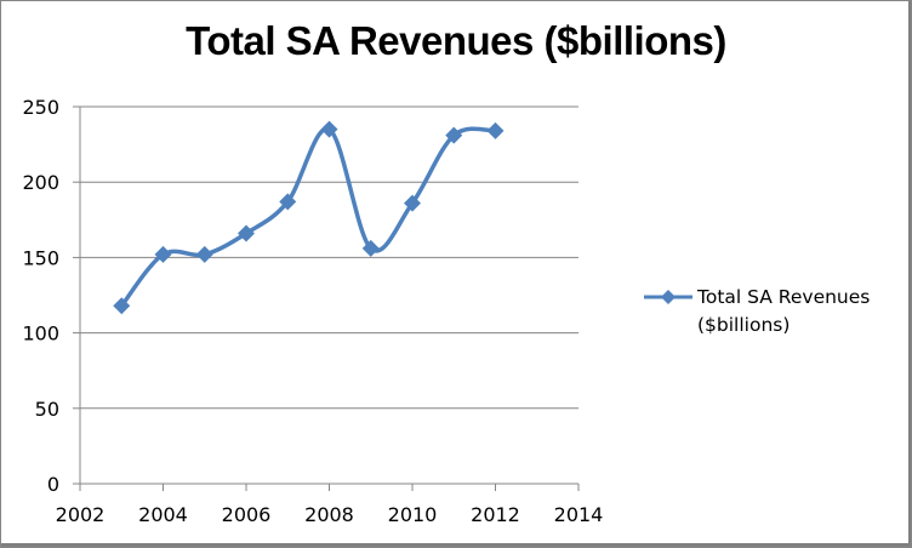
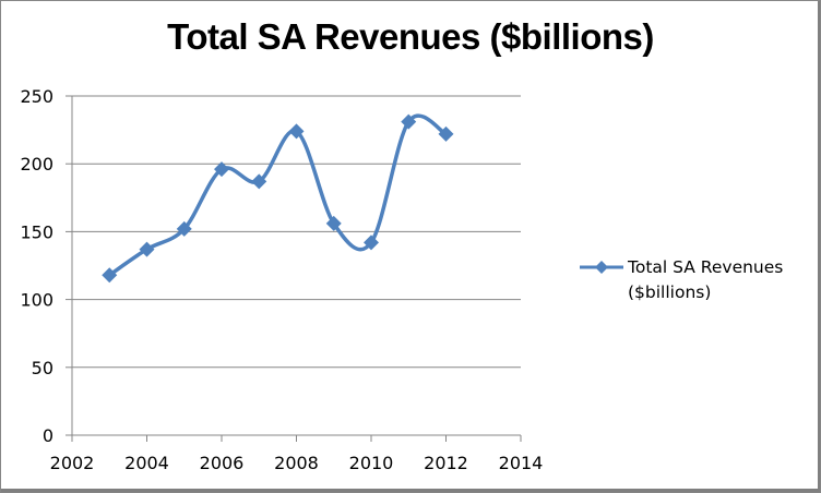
2004: 152 -> 137
2006: 166 -> 196
2008: 235 -> 224
2010: 186 -> 142
2012: 234 -> 222
